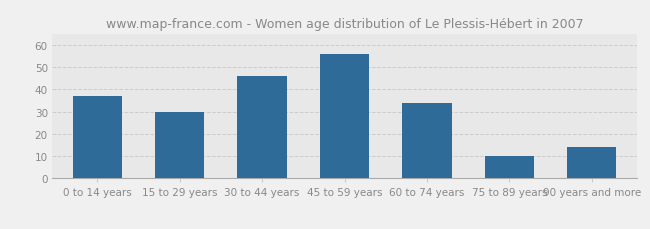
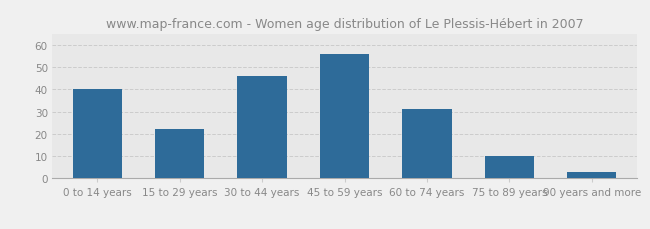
0 to 14 years: 37 -> 40
15 to 29 years: 30 -> 22
60 to 74 years: 34 -> 31
90 years and more: 14 -> 3
